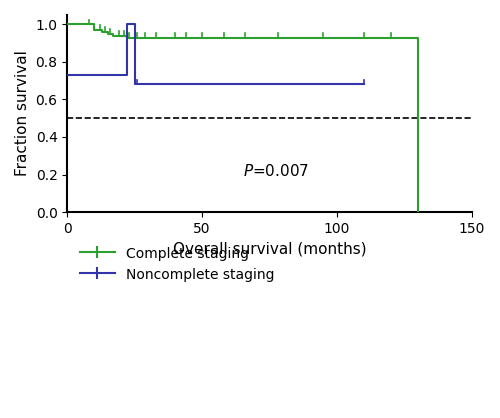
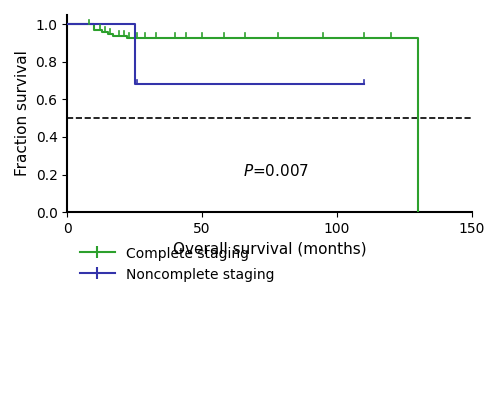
Noncomplete staging/0: 0.73 -> 1.00
